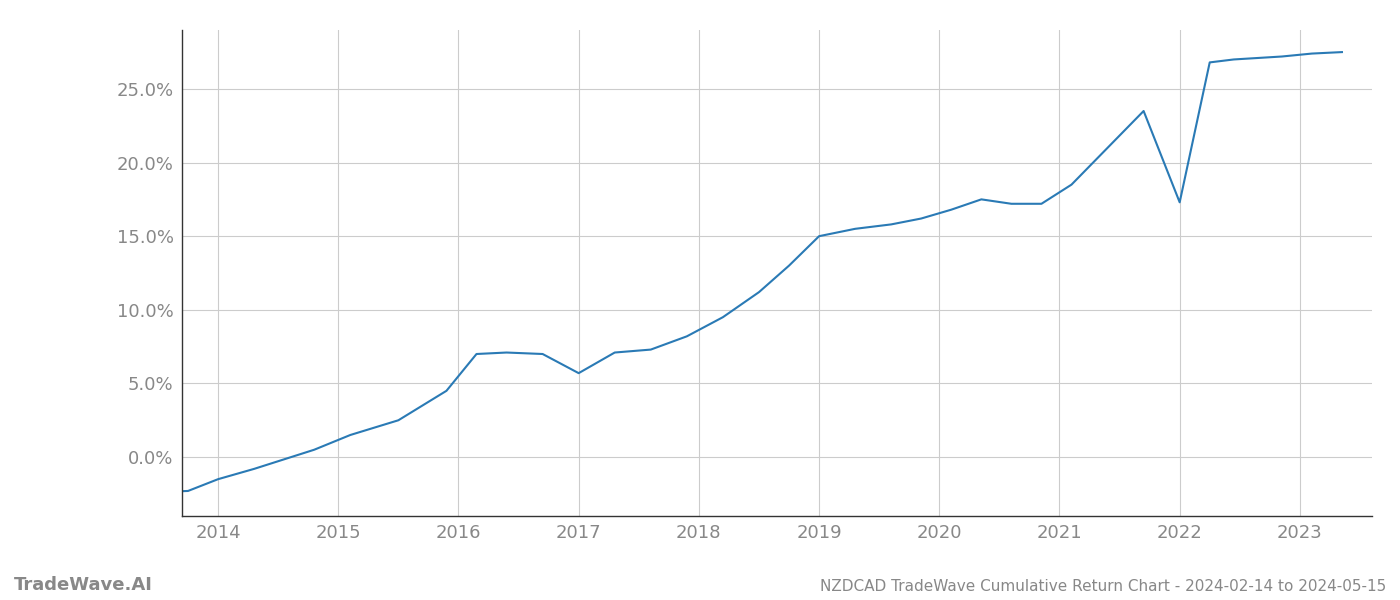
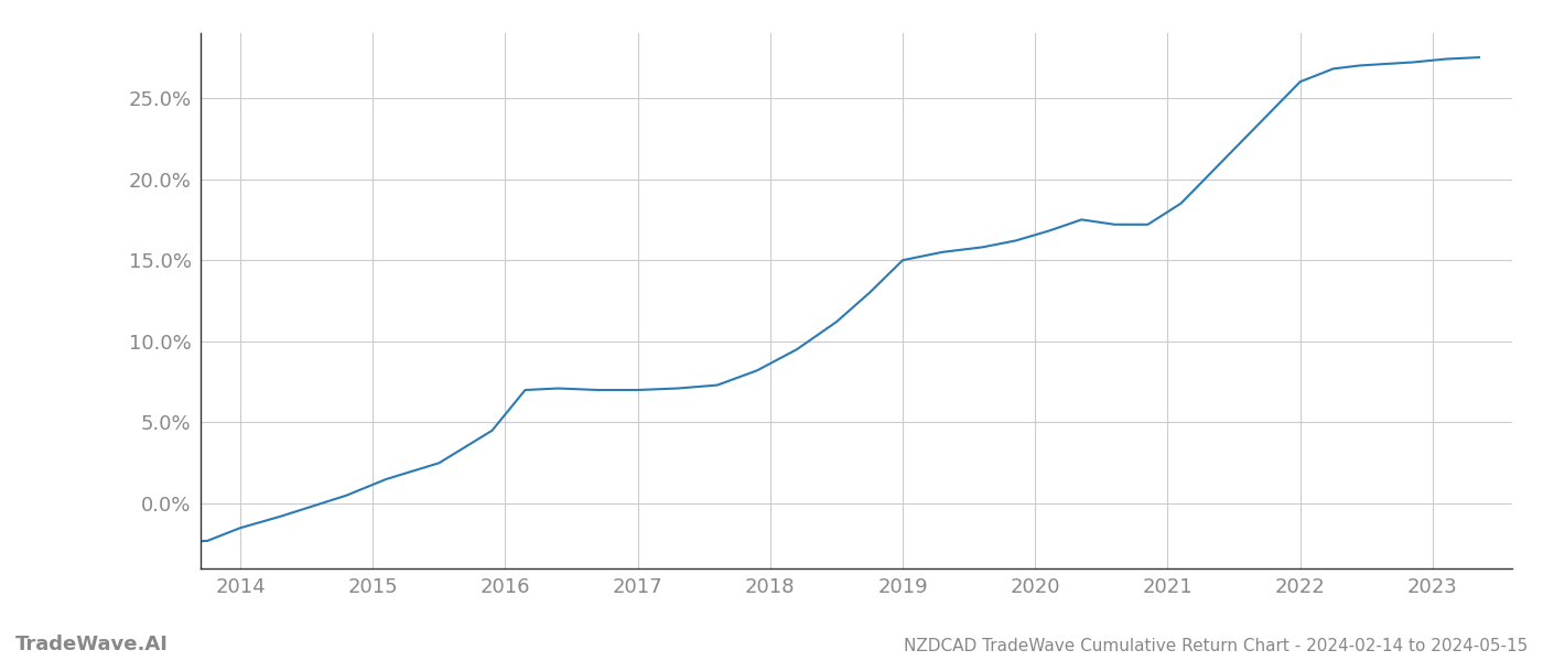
2017: 5.7% -> 7.0%
2022: 17.3% -> 26.0%
